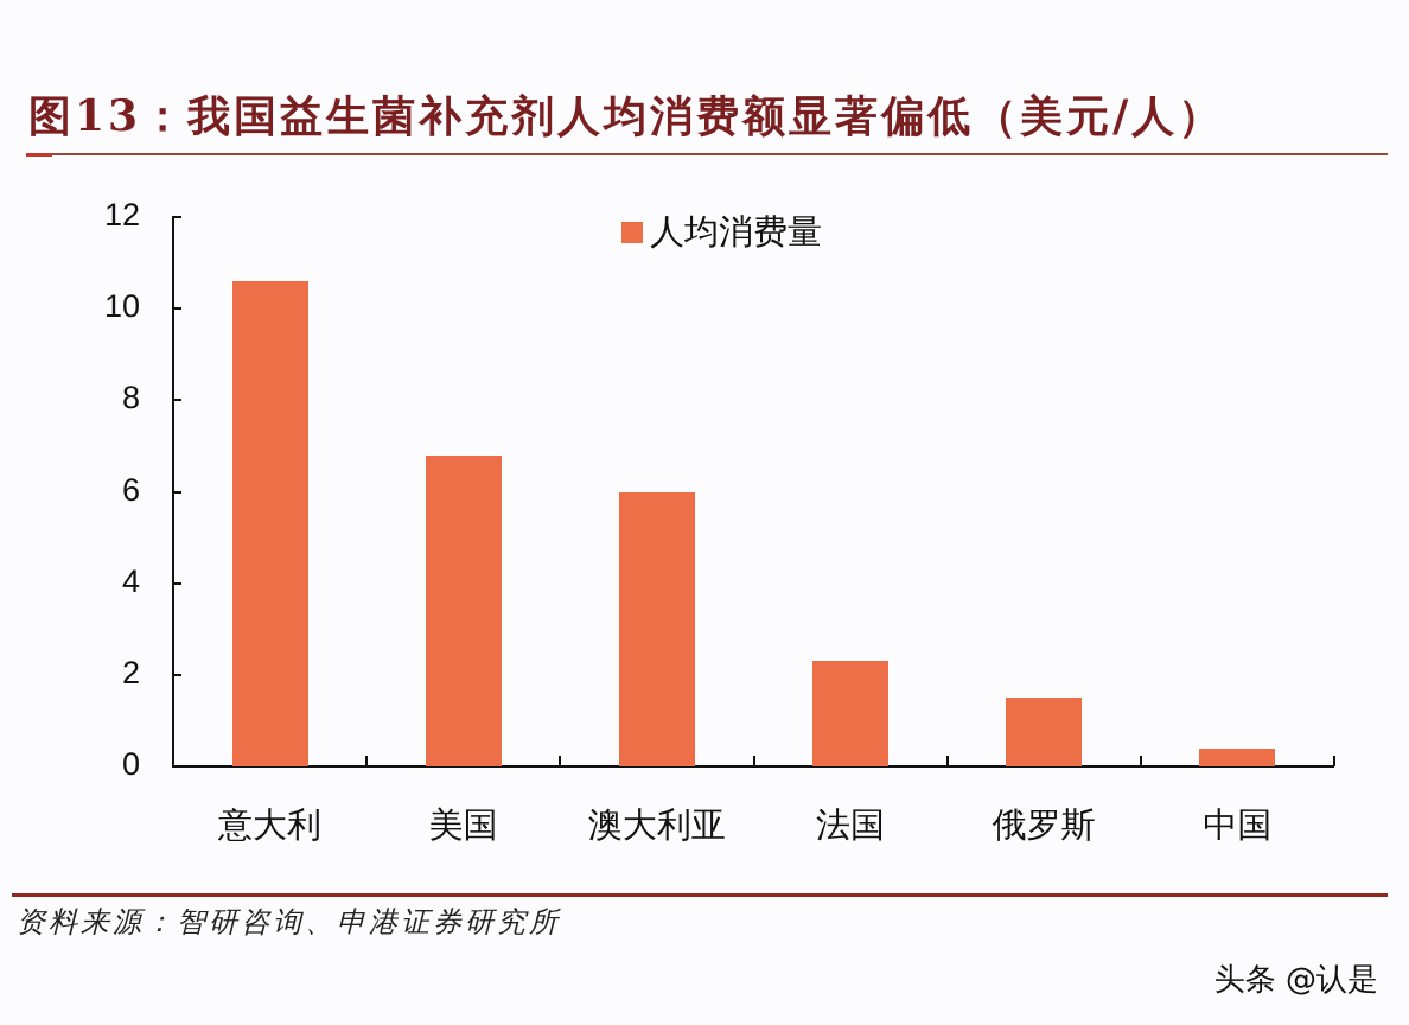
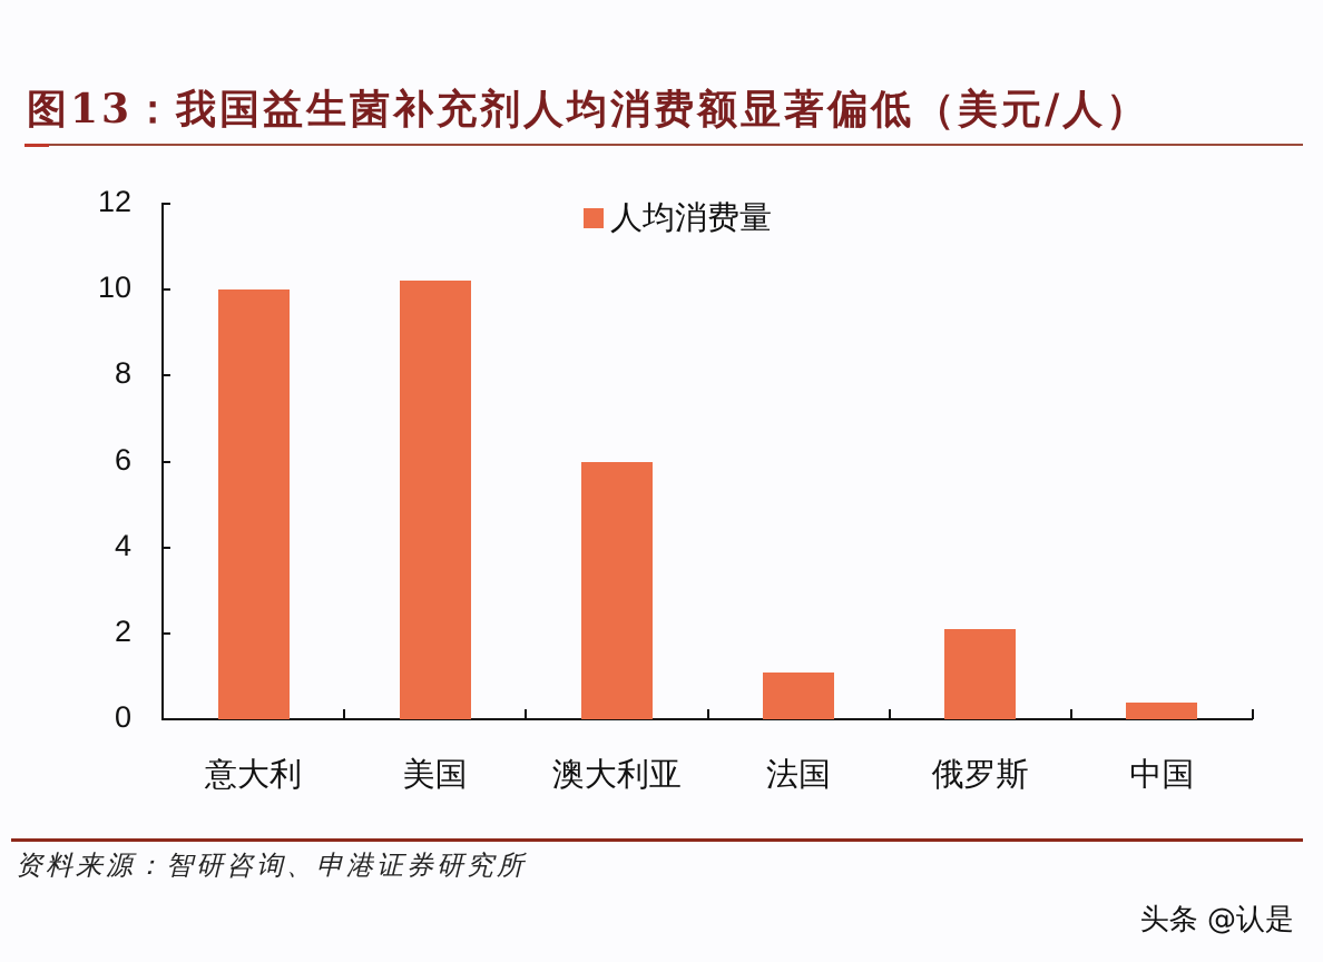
意大利: 10.6 -> 10.0
美国: 6.8 -> 10.2
法国: 2.3 -> 1.1
俄罗斯: 1.5 -> 2.1
